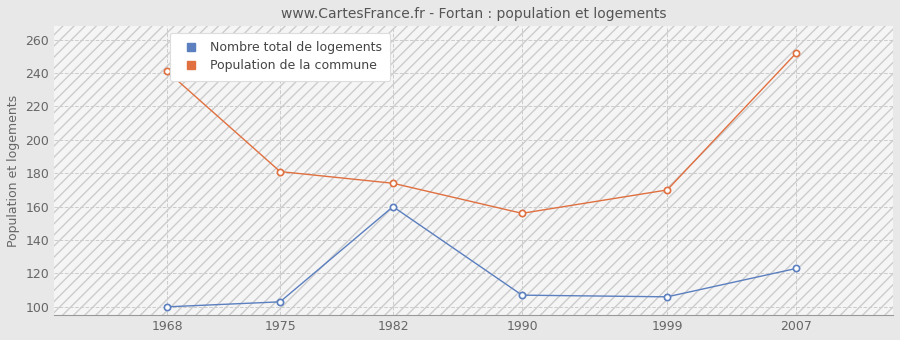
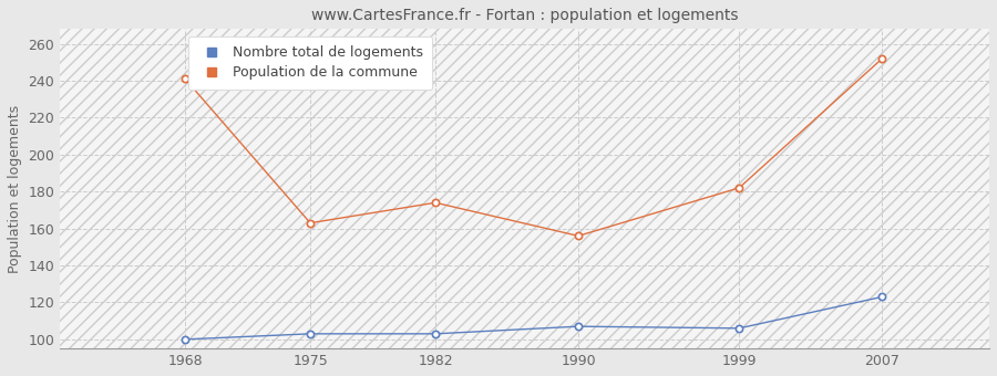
Population de la commune/1975: 181 -> 163
Nombre total de logements/1982: 160 -> 103
Population de la commune/1999: 170 -> 182
